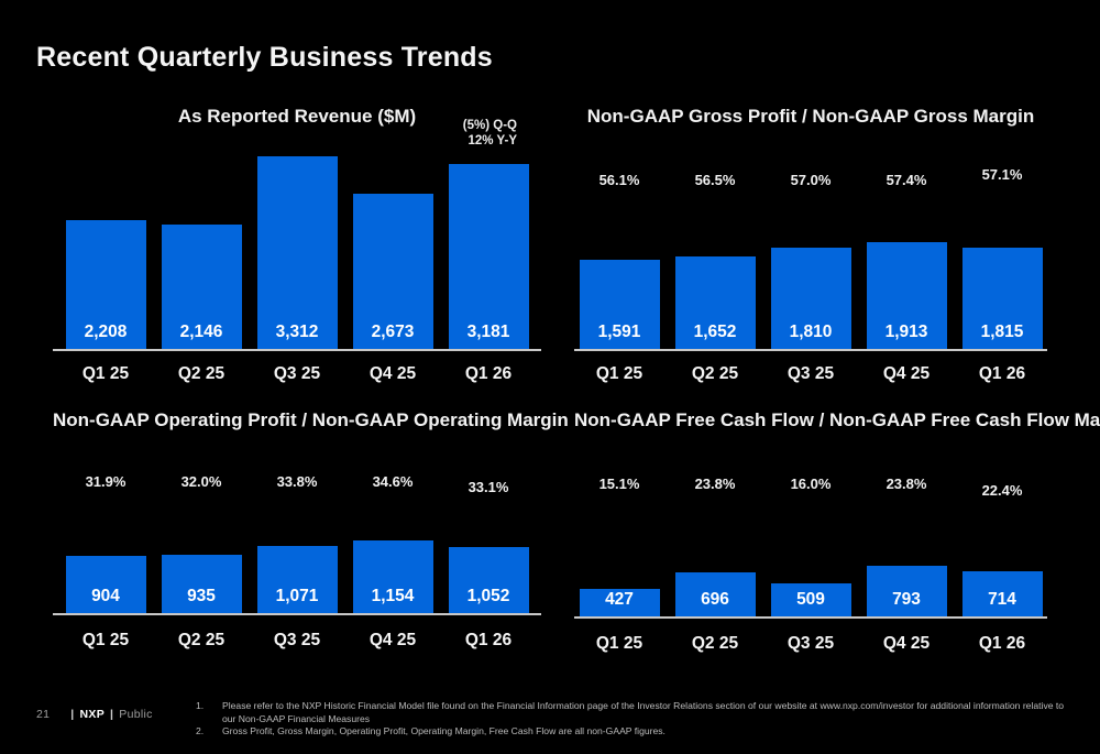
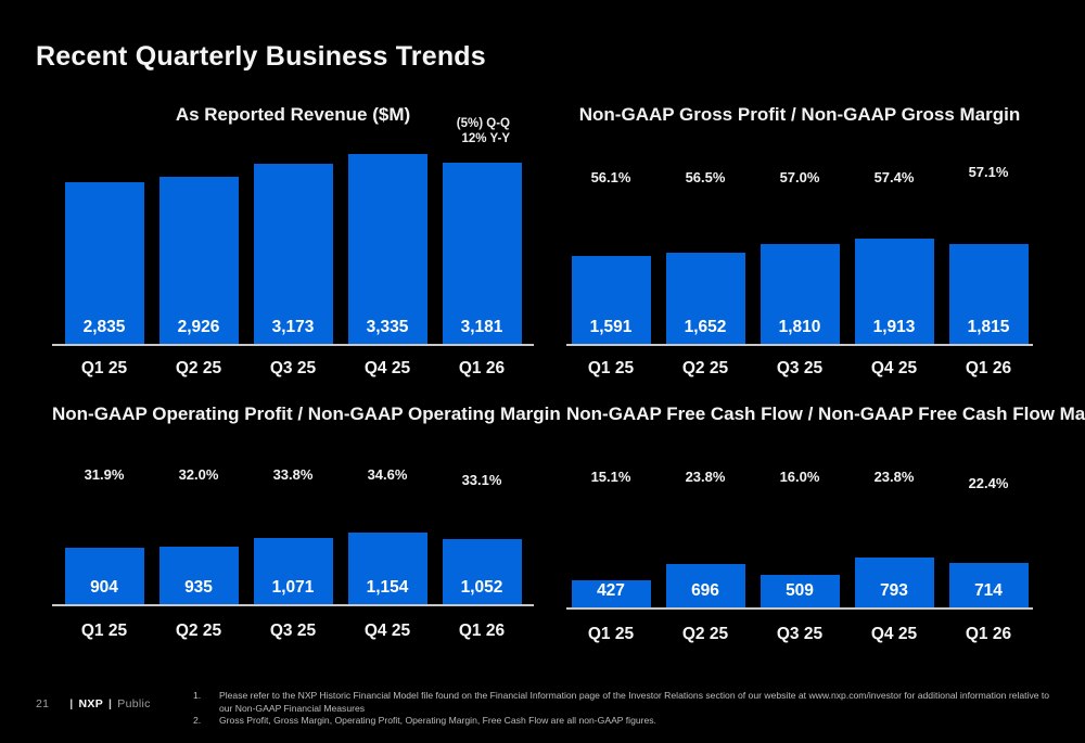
As Reported Revenue ($M)/Q1 25: 2,208 -> 2,835
As Reported Revenue ($M)/Q2 25: 2,146 -> 2,926
As Reported Revenue ($M)/Q3 25: 3,312 -> 3,173
As Reported Revenue ($M)/Q4 25: 2,673 -> 3,335
